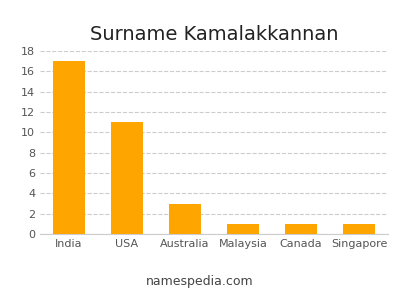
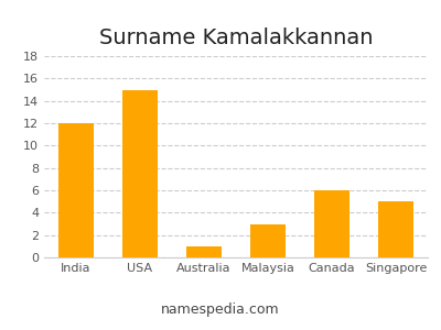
India: 17 -> 12
USA: 11 -> 15
Australia: 3 -> 1
Malaysia: 1 -> 3
Canada: 1 -> 6
Singapore: 1 -> 5
